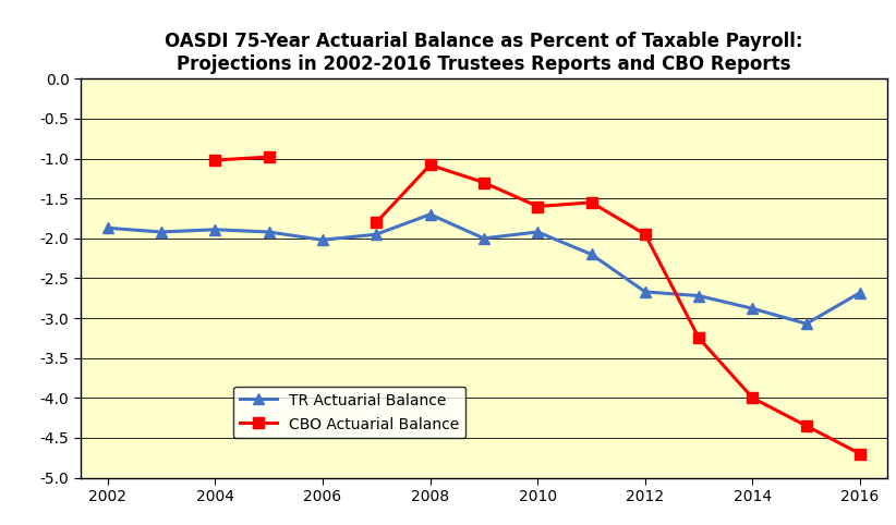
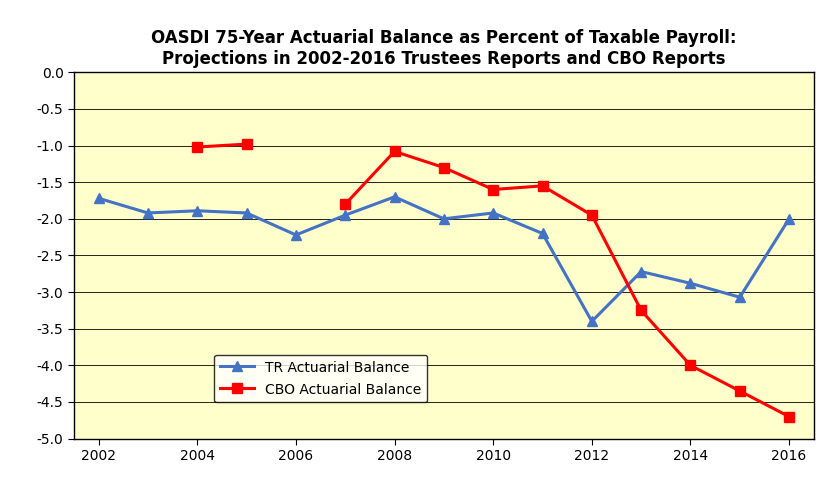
TR Actuarial Balance/2002: -1.87 -> -1.72
TR Actuarial Balance/2006: -2.02 -> -2.22
TR Actuarial Balance/2012: -2.67 -> -3.40
TR Actuarial Balance/2016: -2.68 -> -2.00
